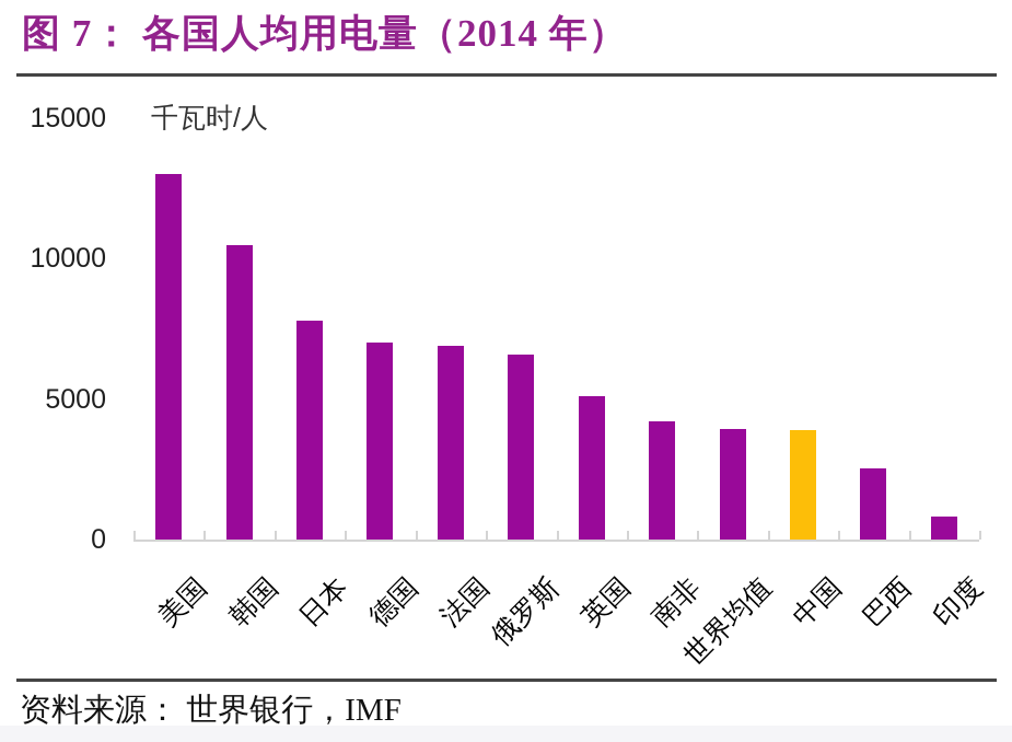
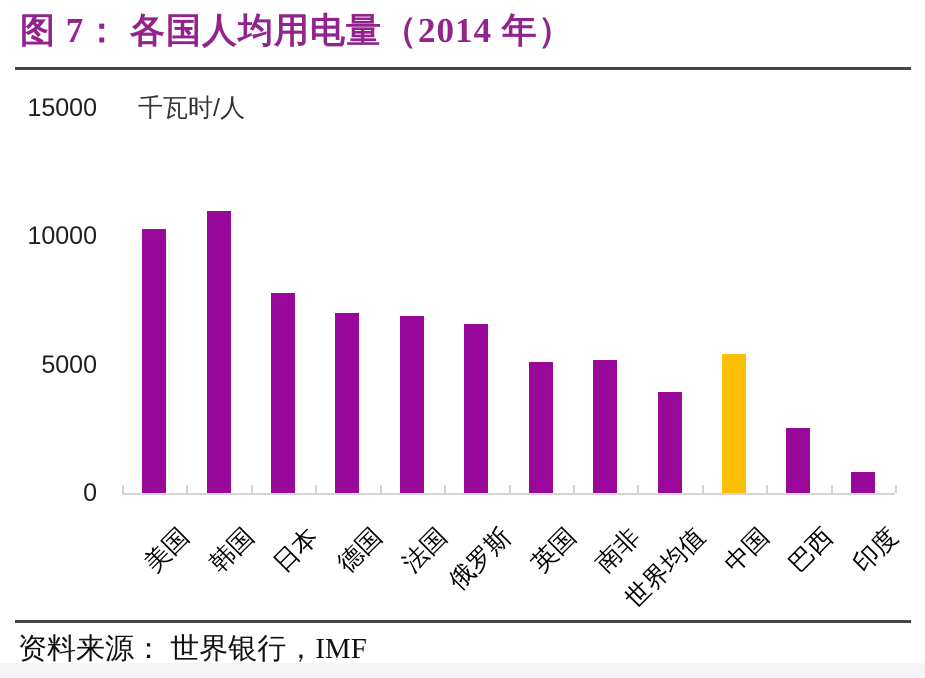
美国: 13000 -> 10300
韩国: 10500 -> 11000
南非: 4200 -> 5200
中国: 3900 -> 5400
